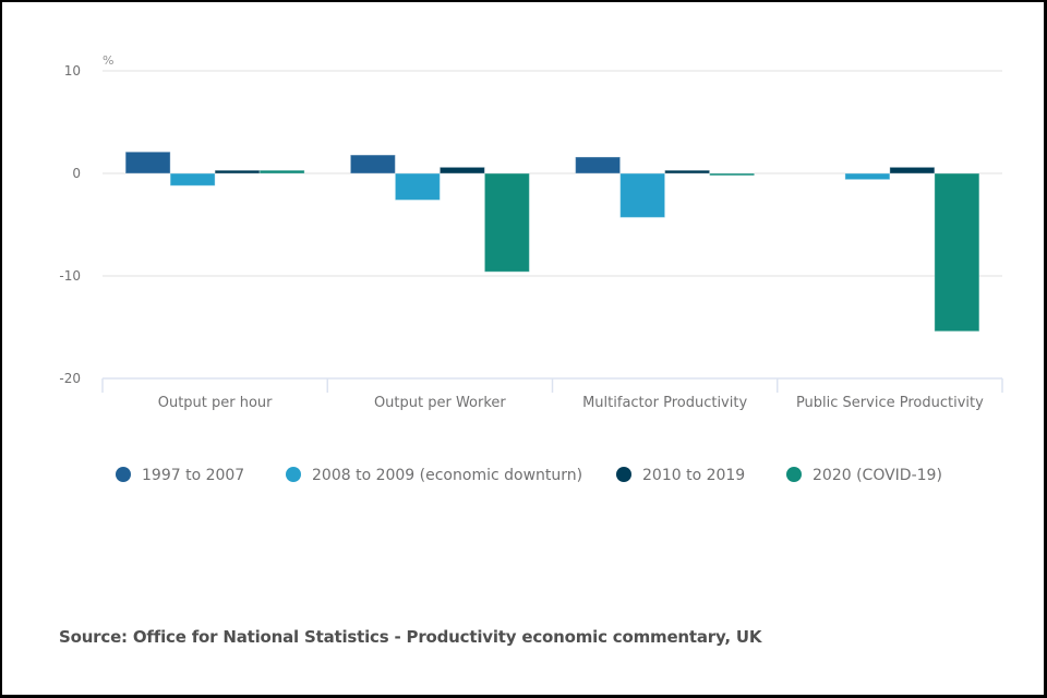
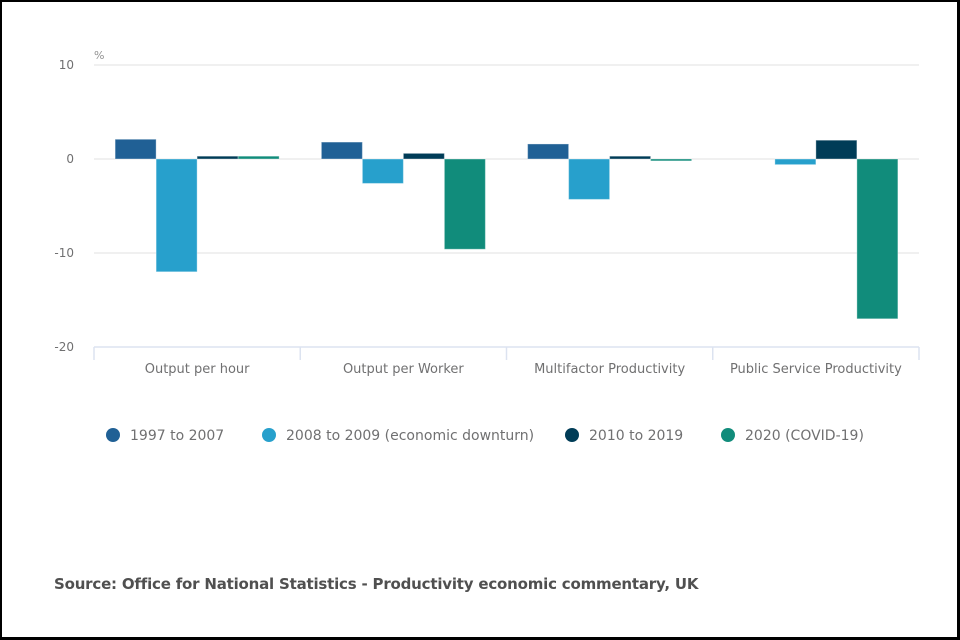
2008 to 2009 (economic downturn)/Output per hour: -1 -> -12
2010 to 2019/Public Service Productivity: 1 -> 2
2020 (COVID-19)/Public Service Productivity: -15 -> -17
